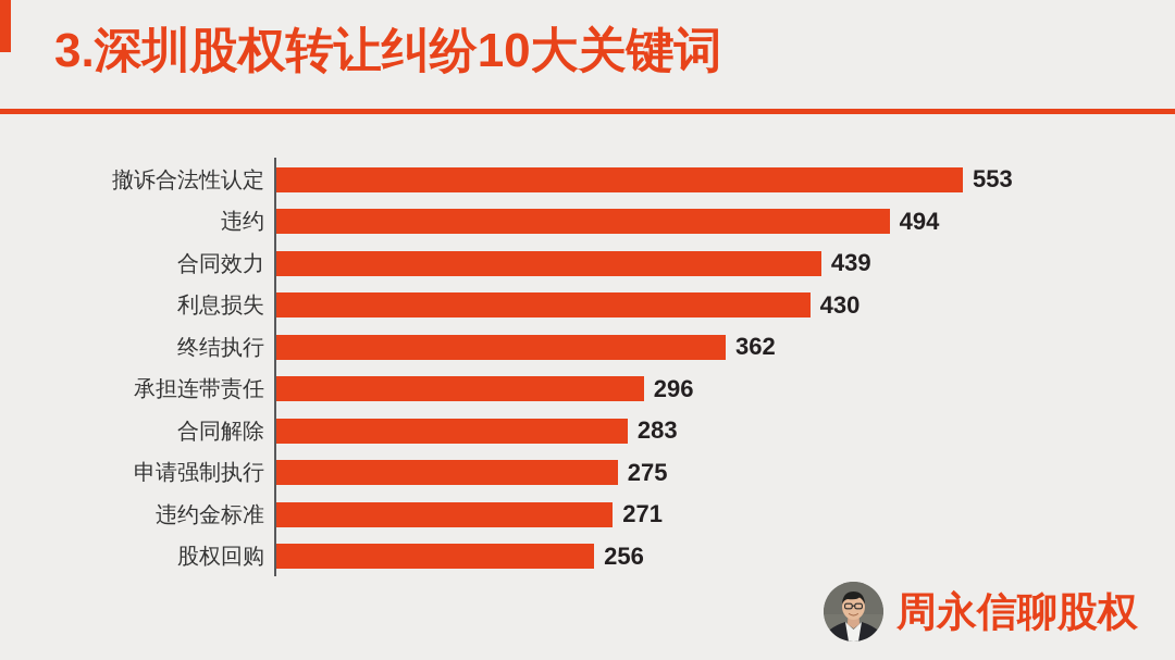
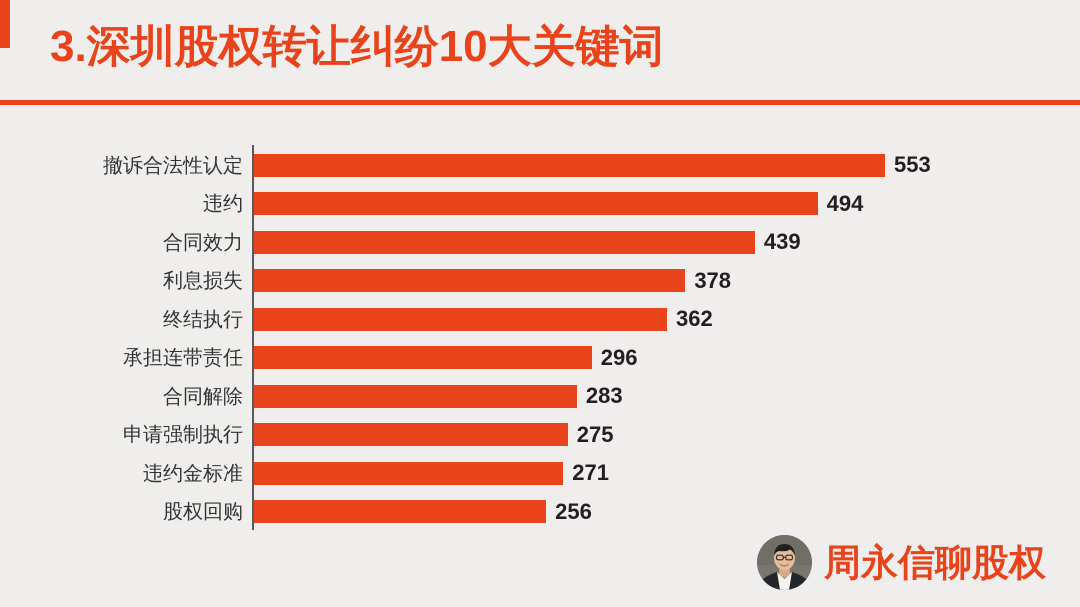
利息损失: 430 -> 378
